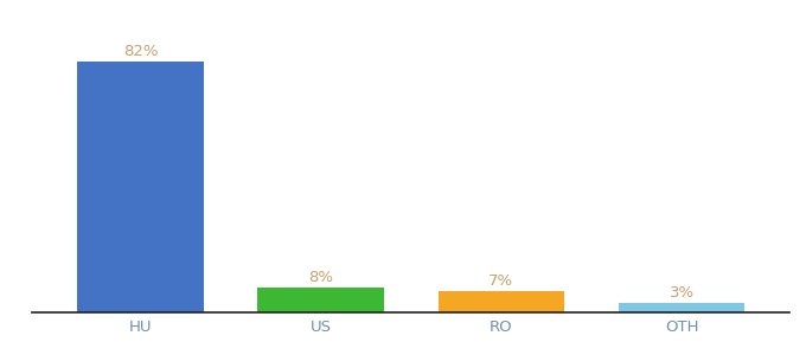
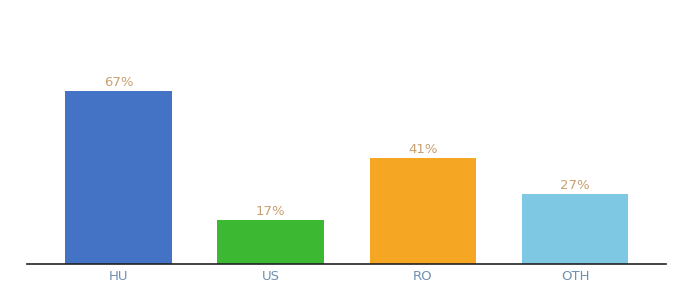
HU: 82% -> 67%
US: 8% -> 17%
RO: 7% -> 41%
OTH: 3% -> 27%
